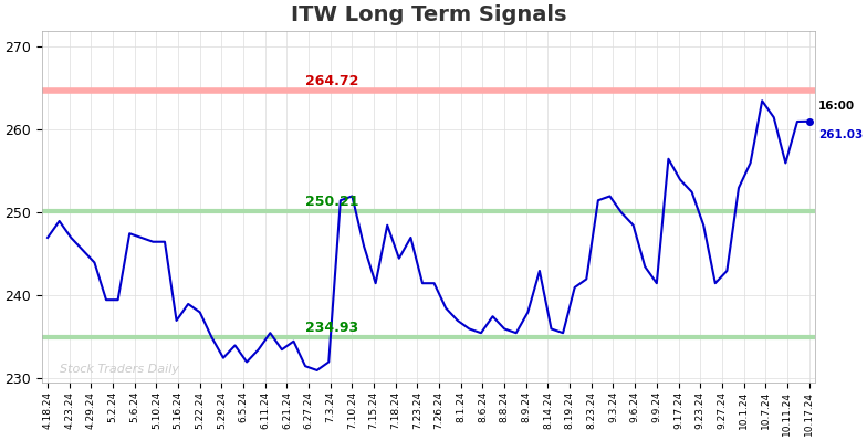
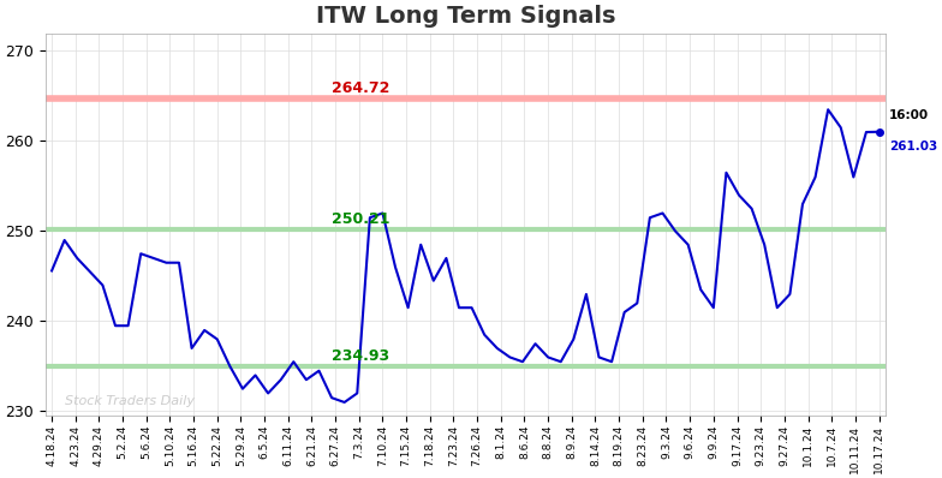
4.18.24: 247.0 -> 245.6
